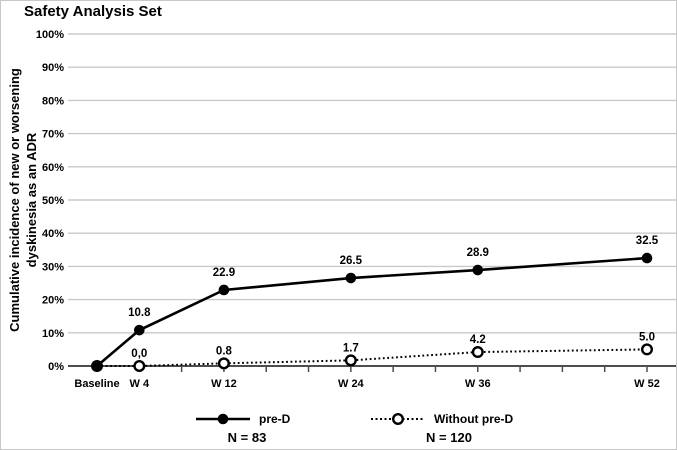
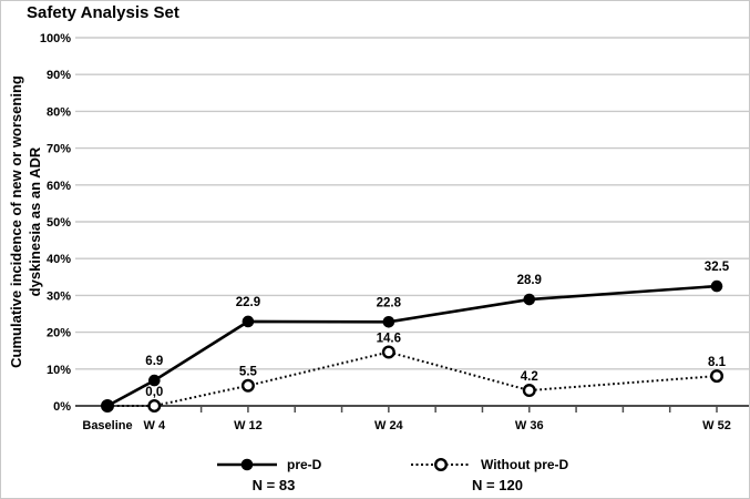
pre-D/W 4: 10.8 -> 6.9
Without pre-D/W 12: 0.8 -> 5.5
pre-D/W 24: 26.5 -> 22.8
Without pre-D/W 24: 1.7 -> 14.6
Without pre-D/W 52: 5.0 -> 8.1
